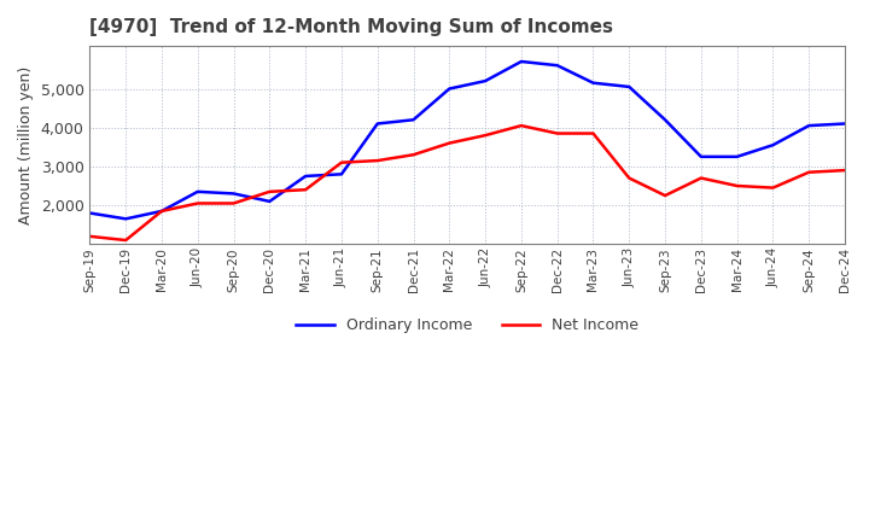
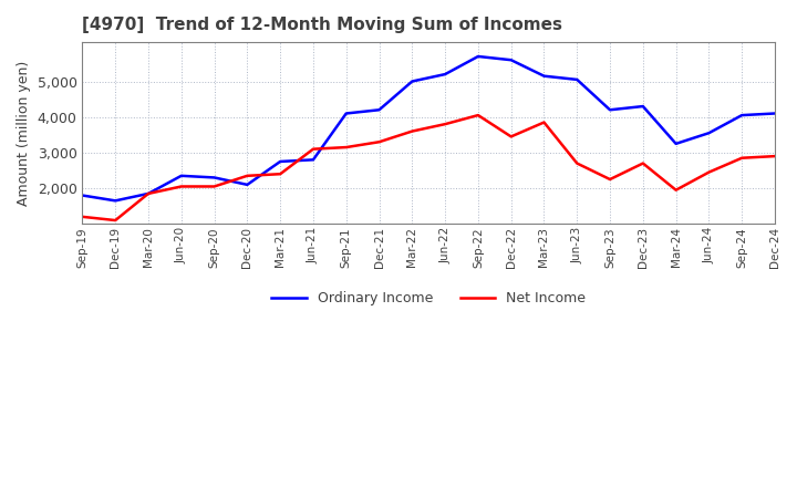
Net Income/Dec-22: 3,850 -> 3,450
Ordinary Income/Dec-23: 3,250 -> 4,300
Net Income/Mar-24: 2,500 -> 1,950
